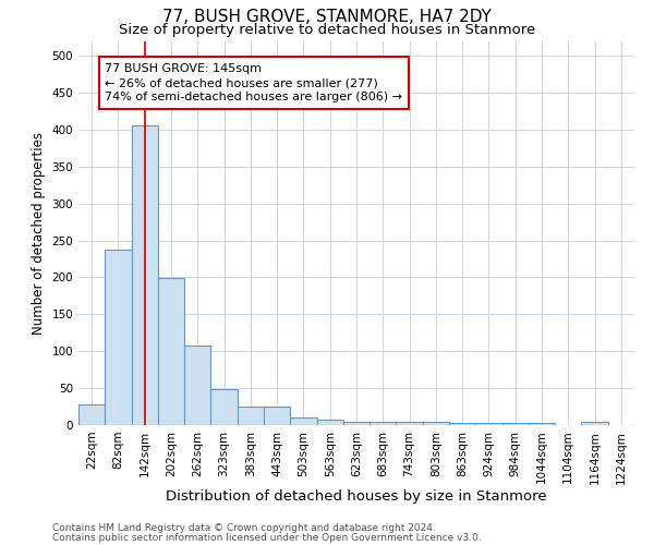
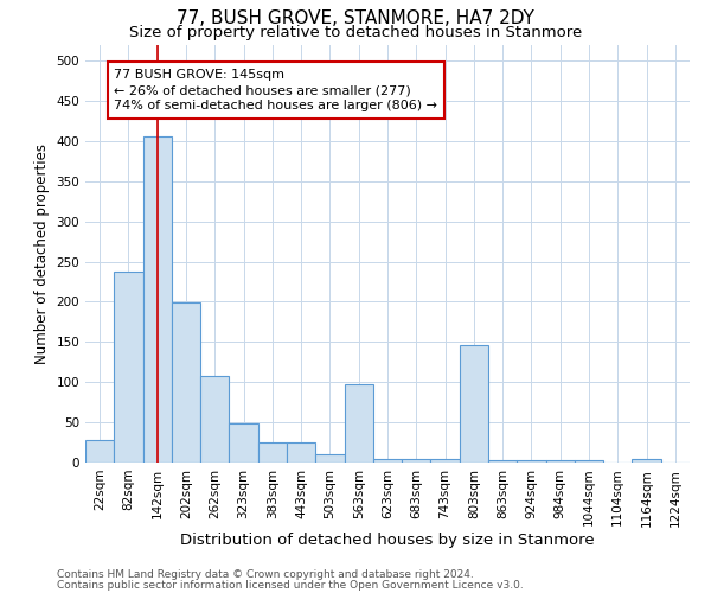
563sqm: 8 -> 98
803sqm: 5 -> 146
